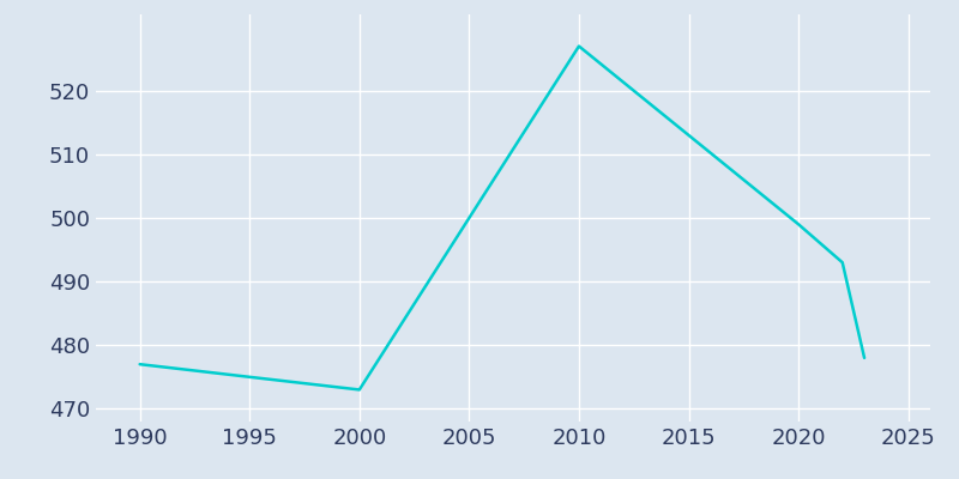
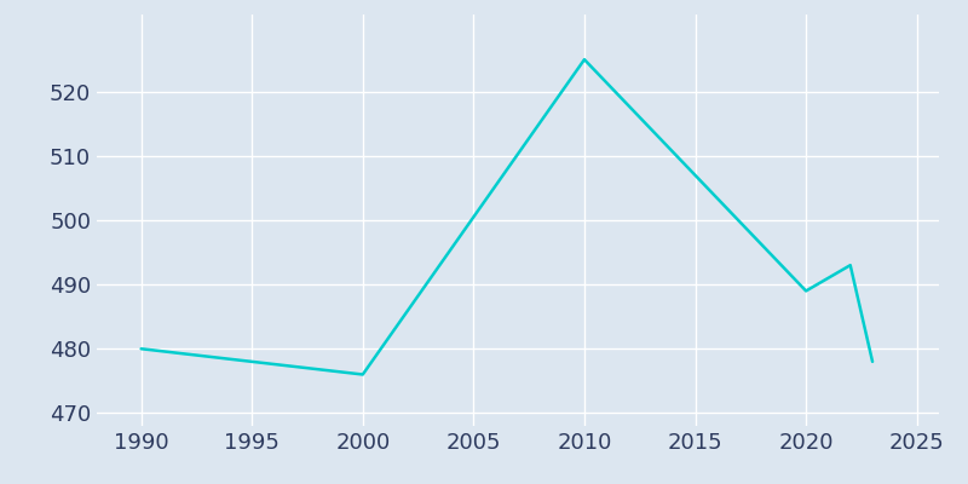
1990: 477 -> 480
2000: 473 -> 476
2010: 527 -> 525
2020: 499 -> 489
